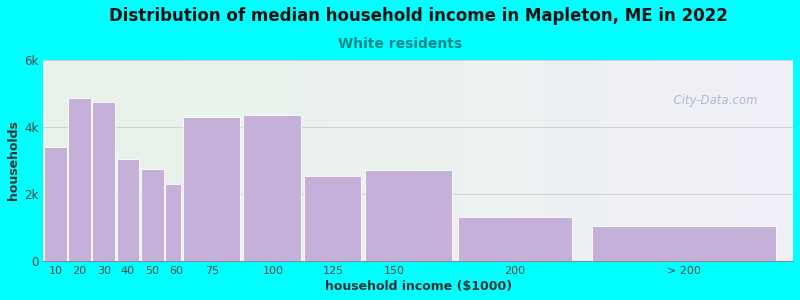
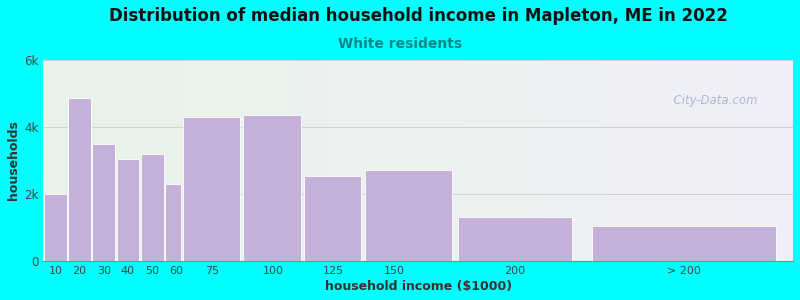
10: 3.40k -> 2.00k
30: 4.75k -> 3.50k
50: 2.75k -> 3.20k
